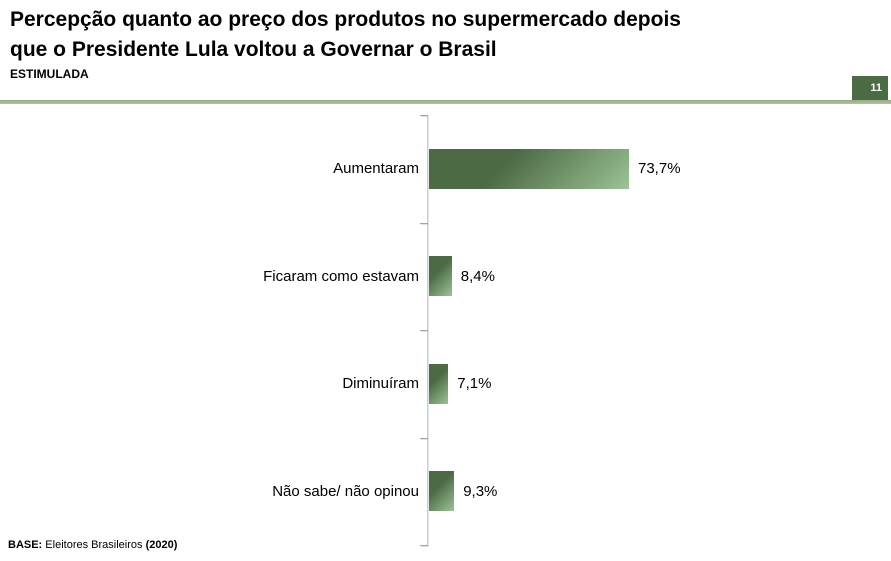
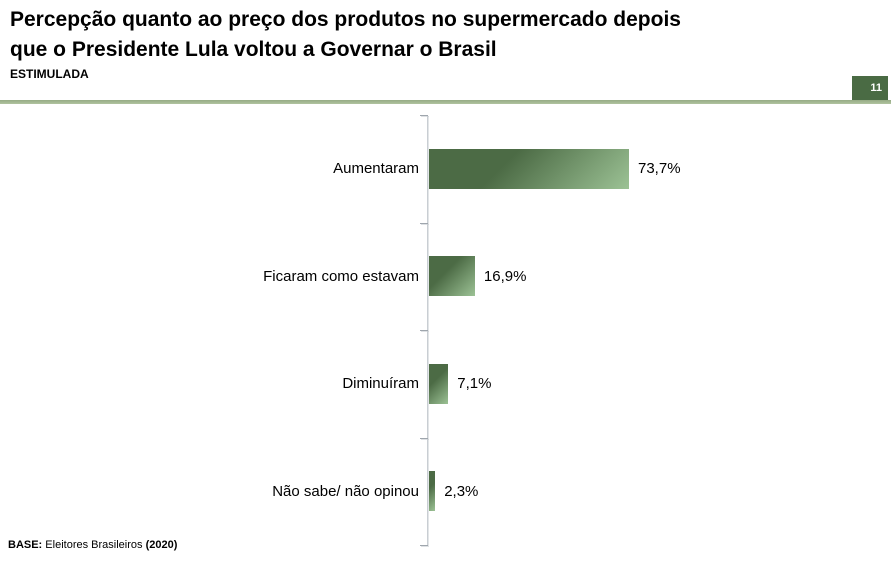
Ficaram como estavam: 8,4% -> 16,9%
Não sabe/ não opinou: 9,3% -> 2,3%
